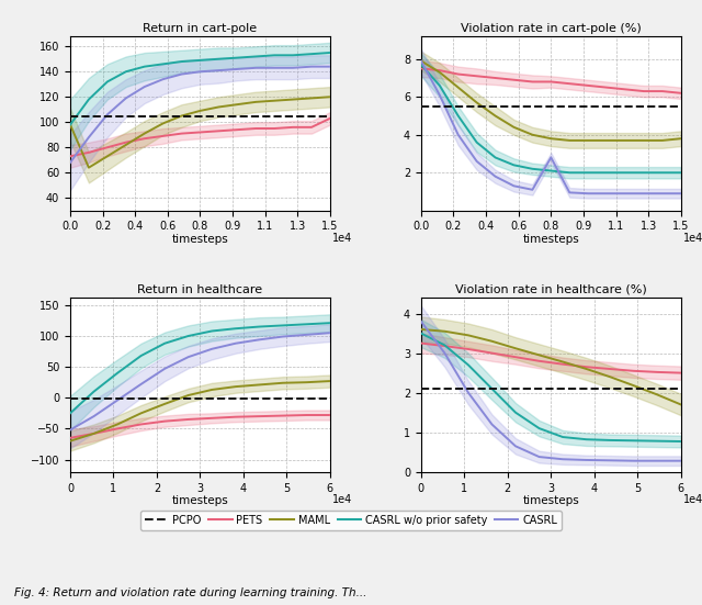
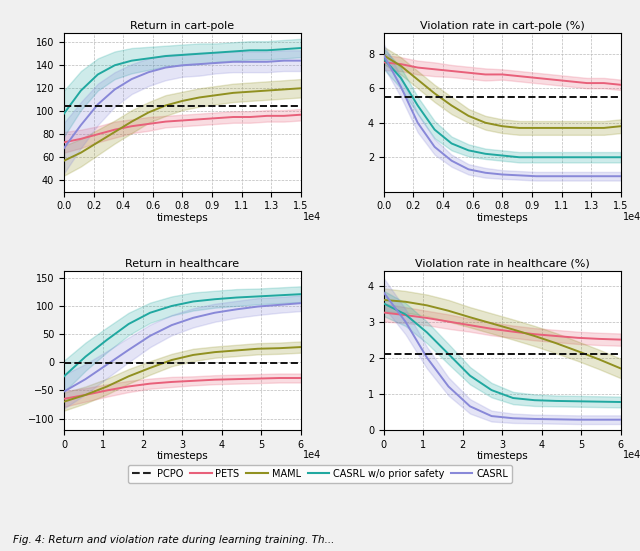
Return in cart-pole/MAML/0.0: 98 -> 57
Return in cart-pole/PETS/1.5: 103 -> 97
Violation rate in cart-pole (%)/CASRL/0.8: 2.8 -> 1.0
